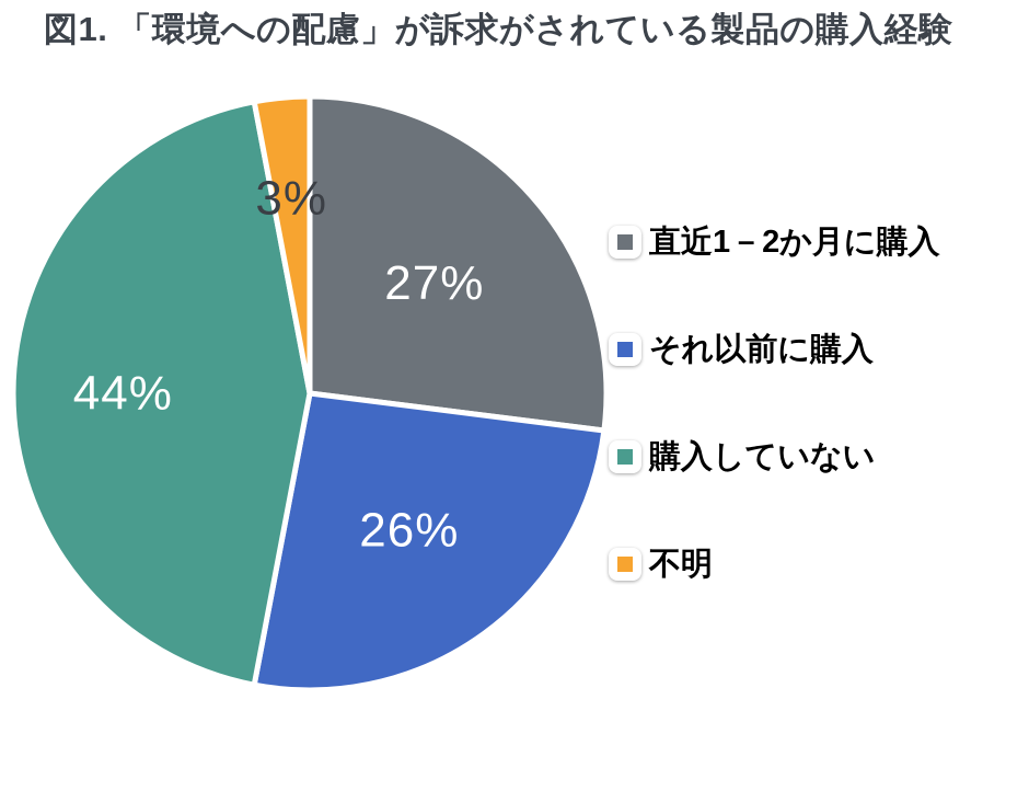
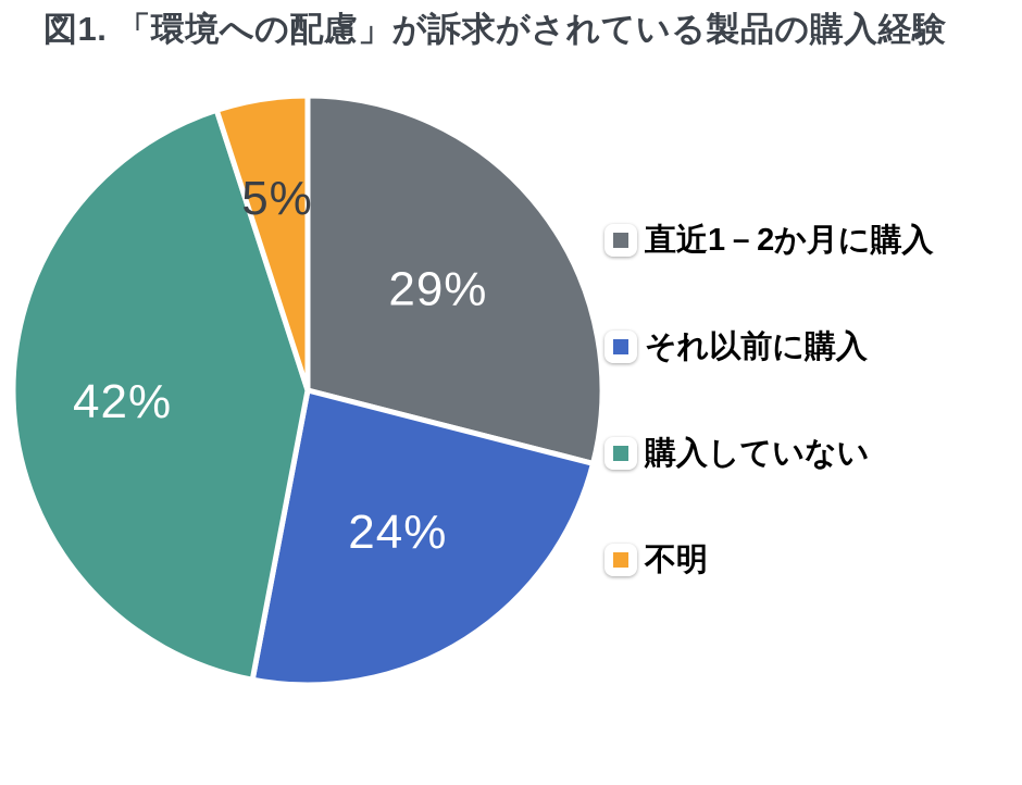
直近1－2か月に購入: 27% -> 29%
それ以前に購入: 26% -> 24%
購入していない: 44% -> 42%
不明: 3% -> 5%
